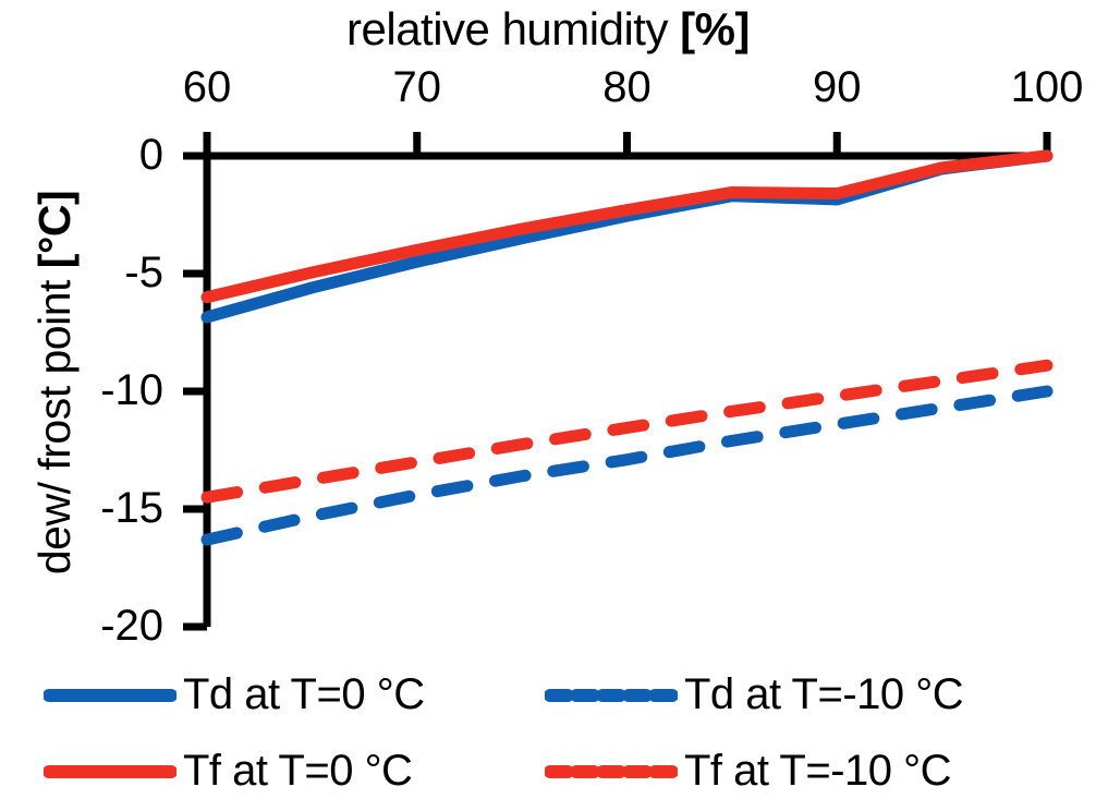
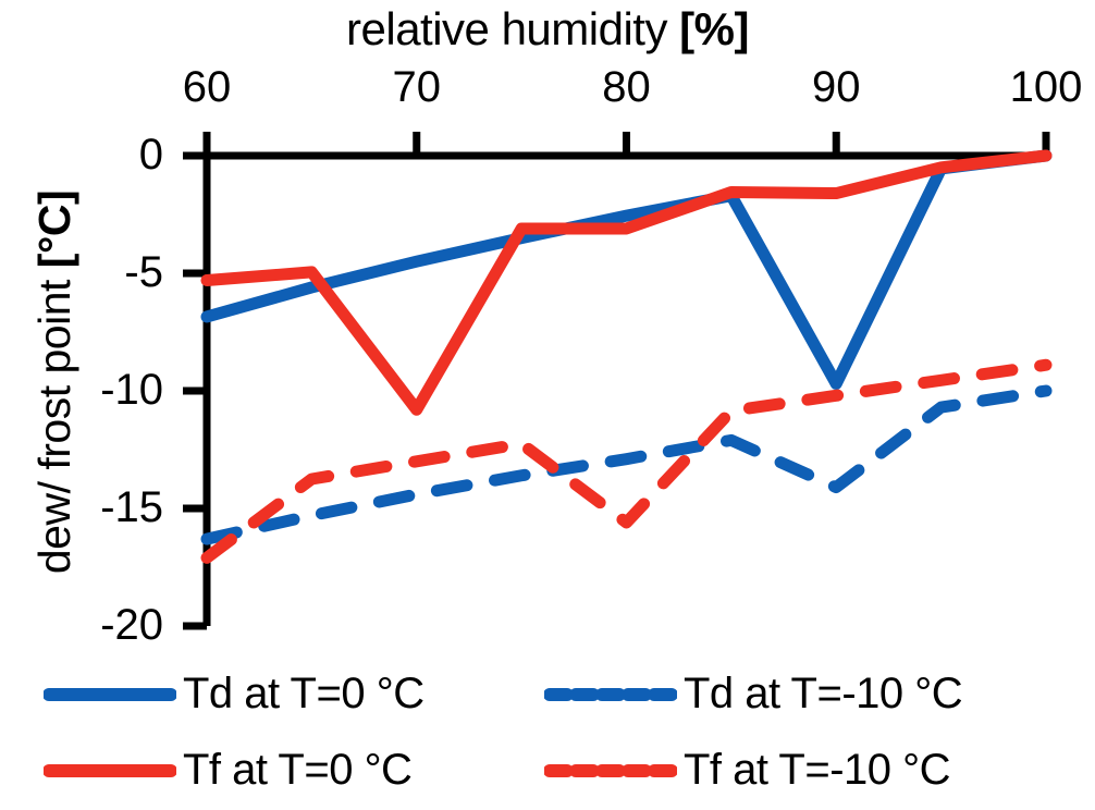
Tf at T=0 °C/60: -6.0 -> -5.3
Tf at T=-10 °C/60: -14.5 -> -17.1
Tf at T=0 °C/70: -4.0 -> -10.8
Tf at T=0 °C/80: -2.3 -> -3.1
Tf at T=-10 °C/80: -11.6 -> -15.6
Td at T=0 °C/90: -1.9 -> -9.7
Td at T=-10 °C/90: -11.4 -> -14.1
